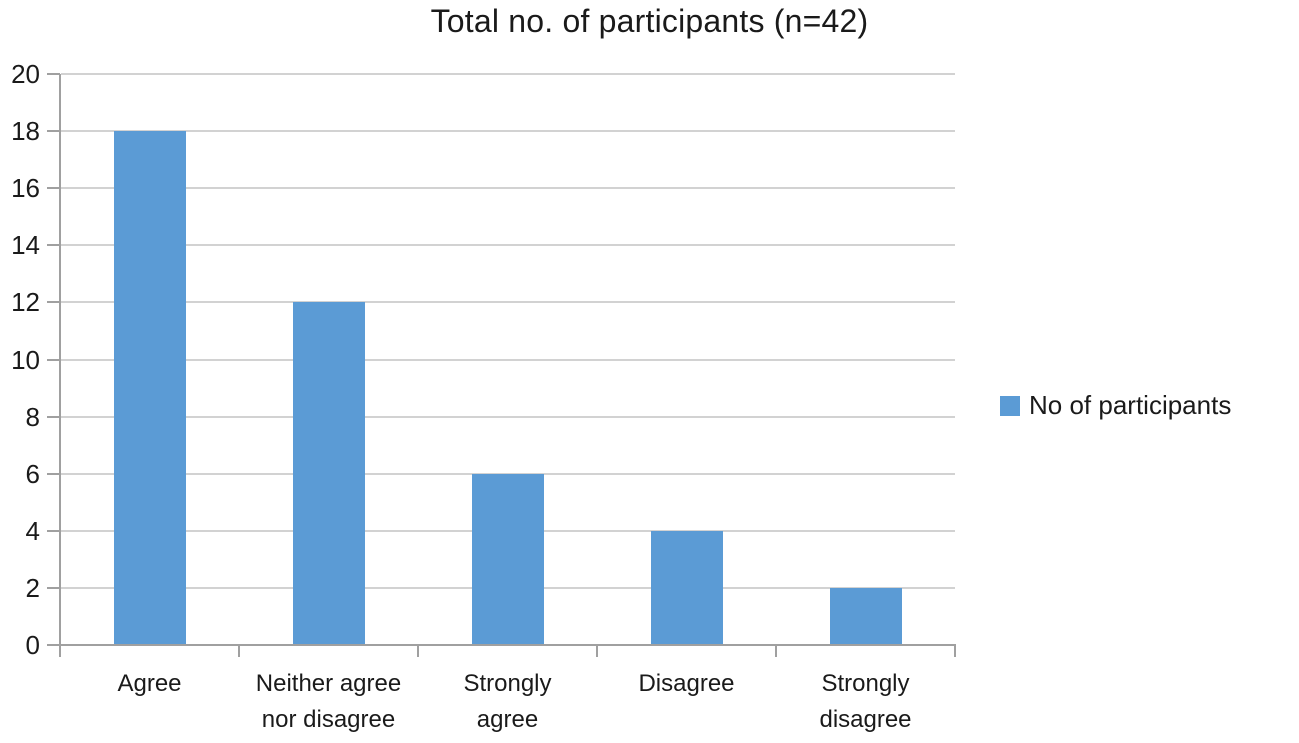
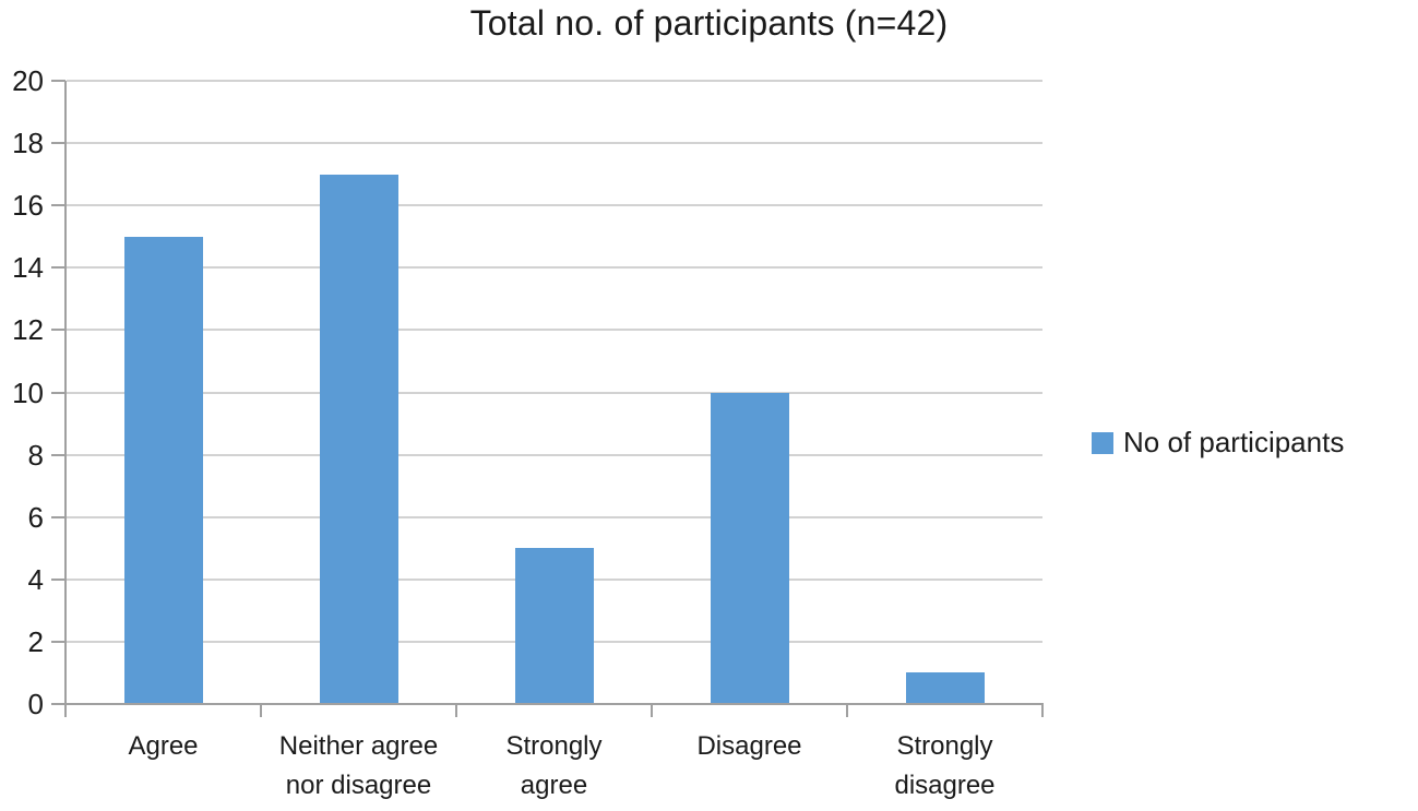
Agree: 18 -> 15
Neither agree nor disagree: 12 -> 17
Strongly agree: 6 -> 5
Disagree: 4 -> 10
Strongly disagree: 2 -> 1
